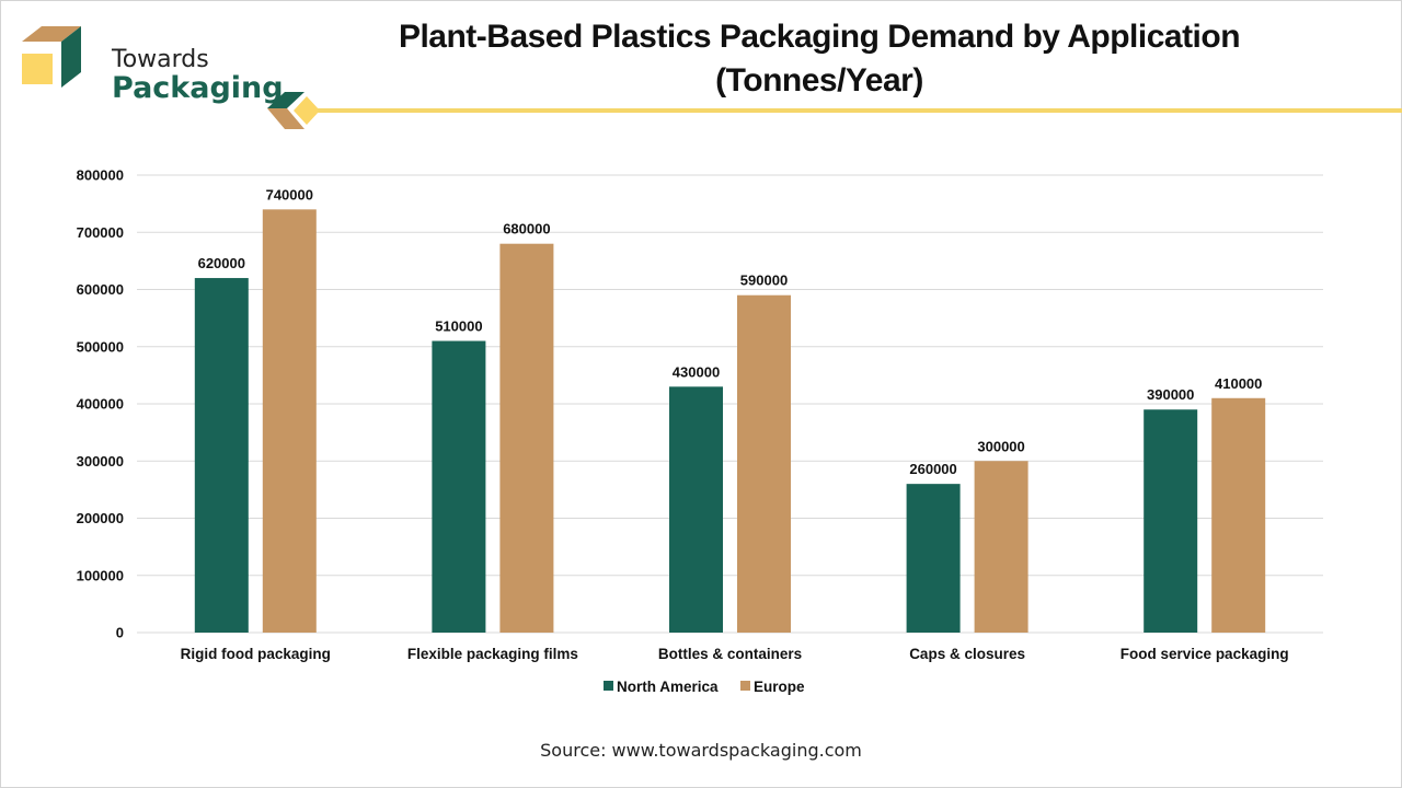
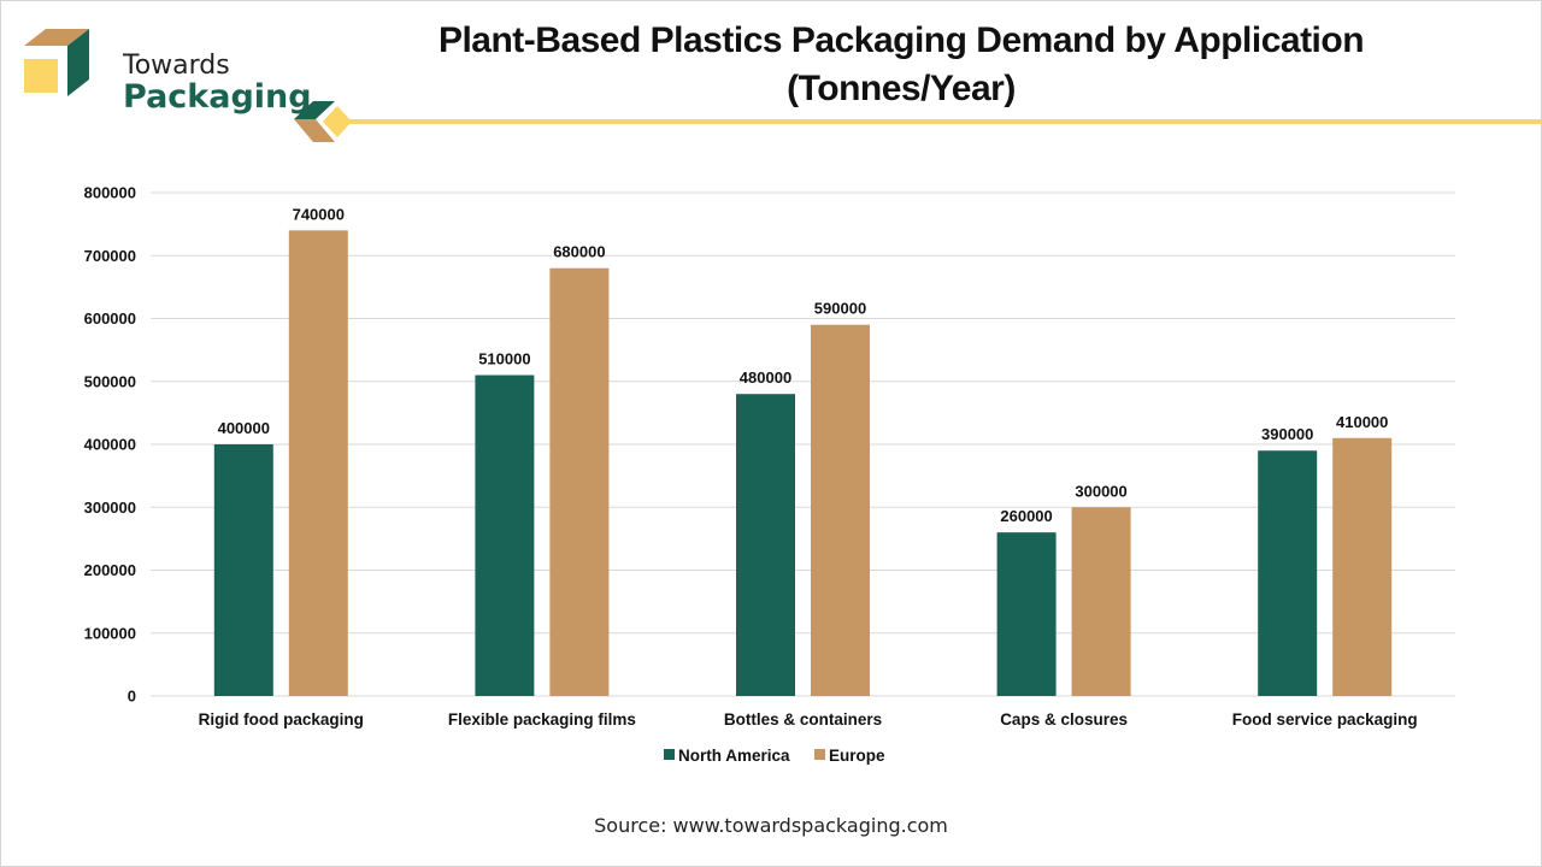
North America/Rigid food packaging: 620000 -> 400000
North America/Bottles & containers: 430000 -> 480000
